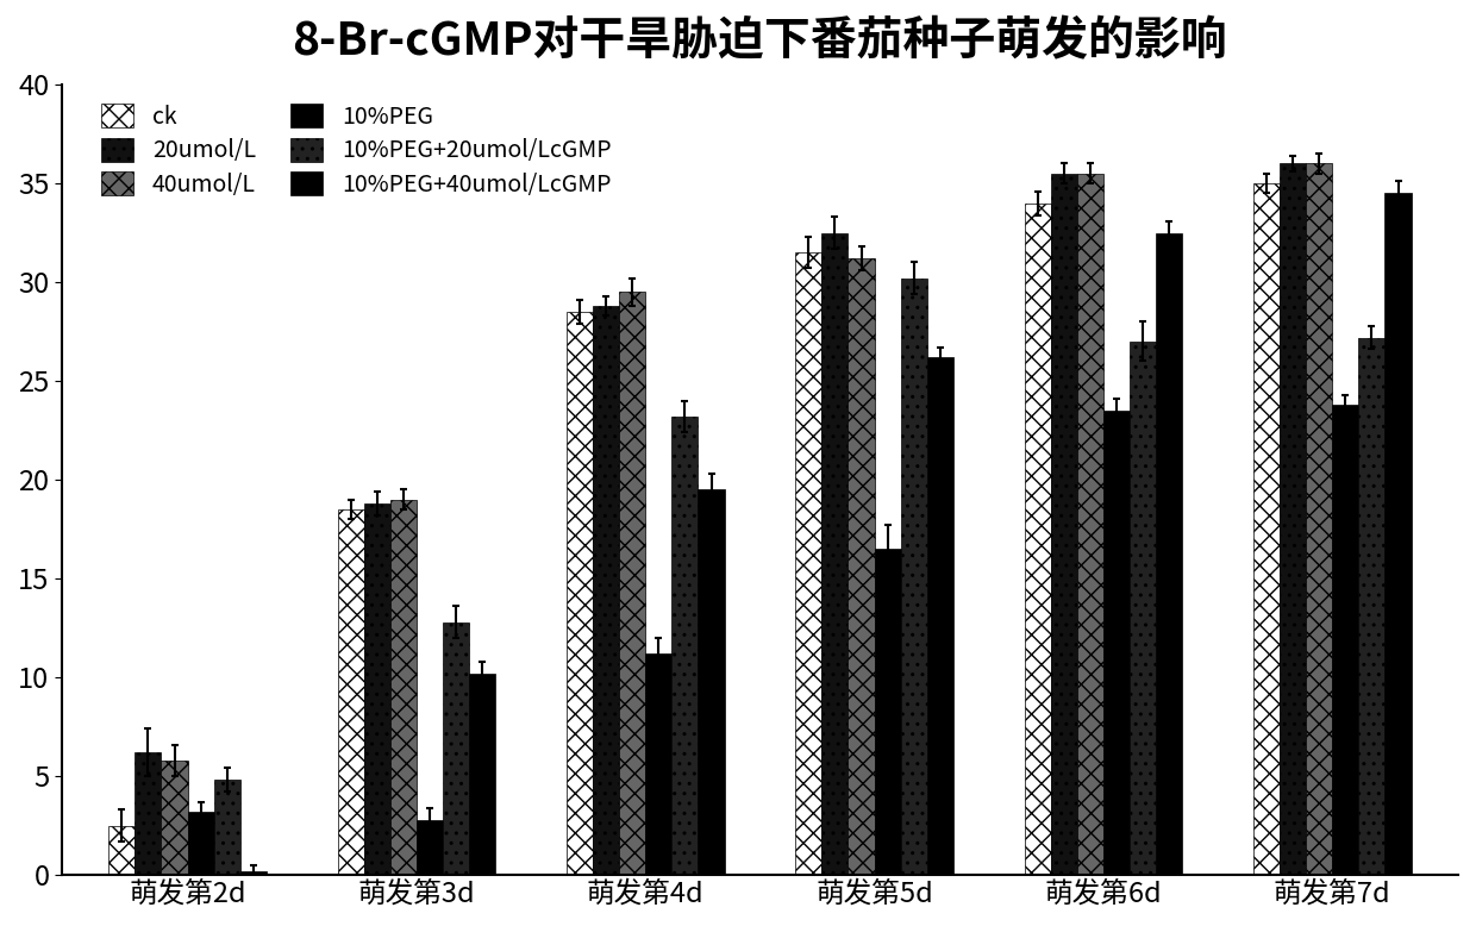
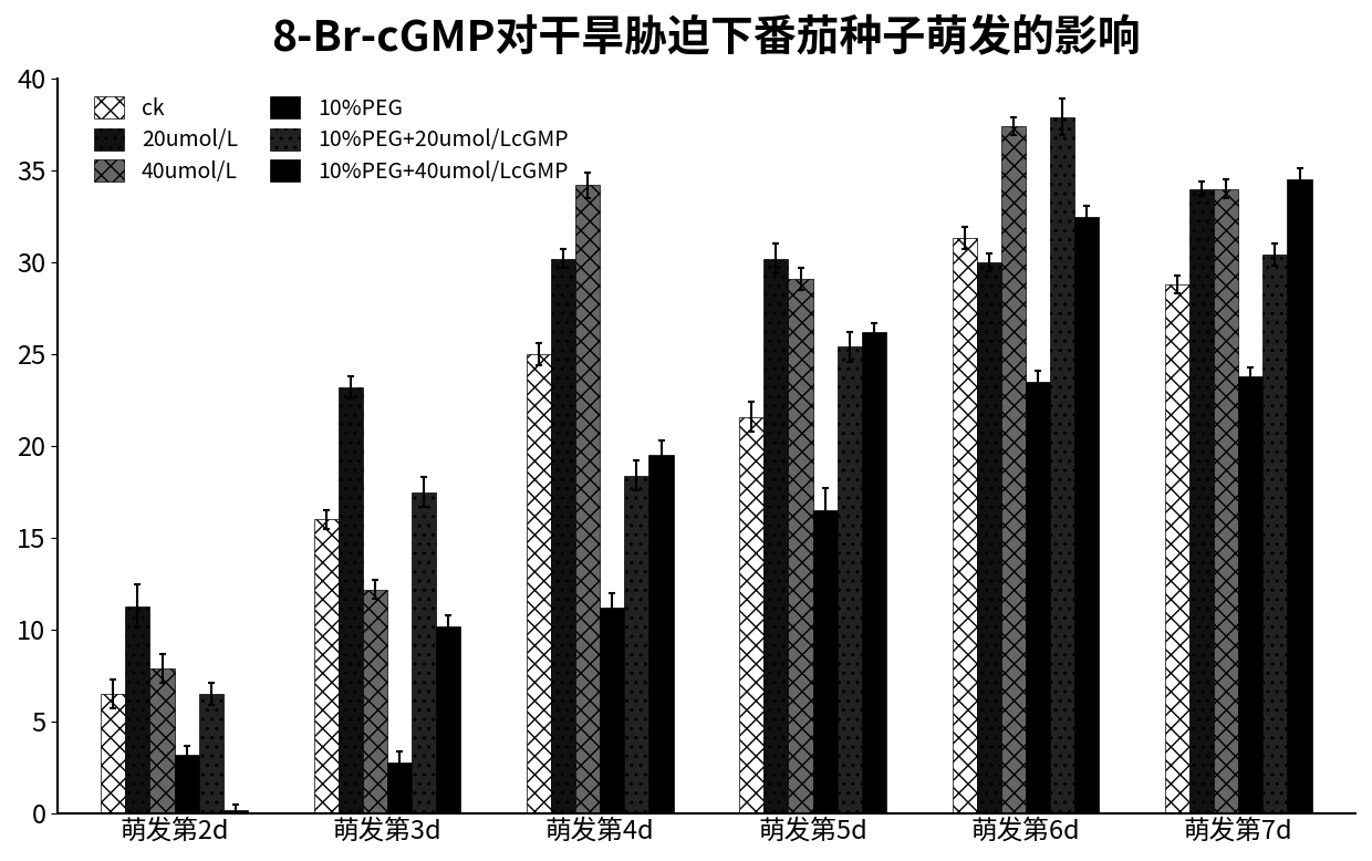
ck/萌发第2d: 2.5 -> 6.5
20umol/L/萌发第2d: 6.2 -> 11.3
40umol/L/萌发第2d: 5.8 -> 7.9
10%PEG+20umol/LcGMP/萌发第2d: 4.8 -> 6.5
ck/萌发第3d: 18.5 -> 16.0
20umol/L/萌发第3d: 18.8 -> 23.2
40umol/L/萌发第3d: 19.0 -> 12.2
10%PEG+20umol/LcGMP/萌发第3d: 12.8 -> 17.5
ck/萌发第4d: 28.5 -> 25.0
20umol/L/萌发第4d: 28.8 -> 30.2
40umol/L/萌发第4d: 29.5 -> 34.2
10%PEG+20umol/LcGMP/萌发第4d: 23.2 -> 18.4
ck/萌发第5d: 31.5 -> 21.6
20umol/L/萌发第5d: 32.5 -> 30.2
40umol/L/萌发第5d: 31.2 -> 29.1
10%PEG+20umol/LcGMP/萌发第5d: 30.2 -> 25.4
ck/萌发第6d: 34.0 -> 31.3
20umol/L/萌发第6d: 35.5 -> 30.0
40umol/L/萌发第6d: 35.5 -> 37.4
10%PEG+20umol/LcGMP/萌发第6d: 27.0 -> 37.9
ck/萌发第7d: 35.0 -> 28.8
20umol/L/萌发第7d: 36.0 -> 34.0
40umol/L/萌发第7d: 36.0 -> 34.0
10%PEG+20umol/LcGMP/萌发第7d: 27.2 -> 30.4
